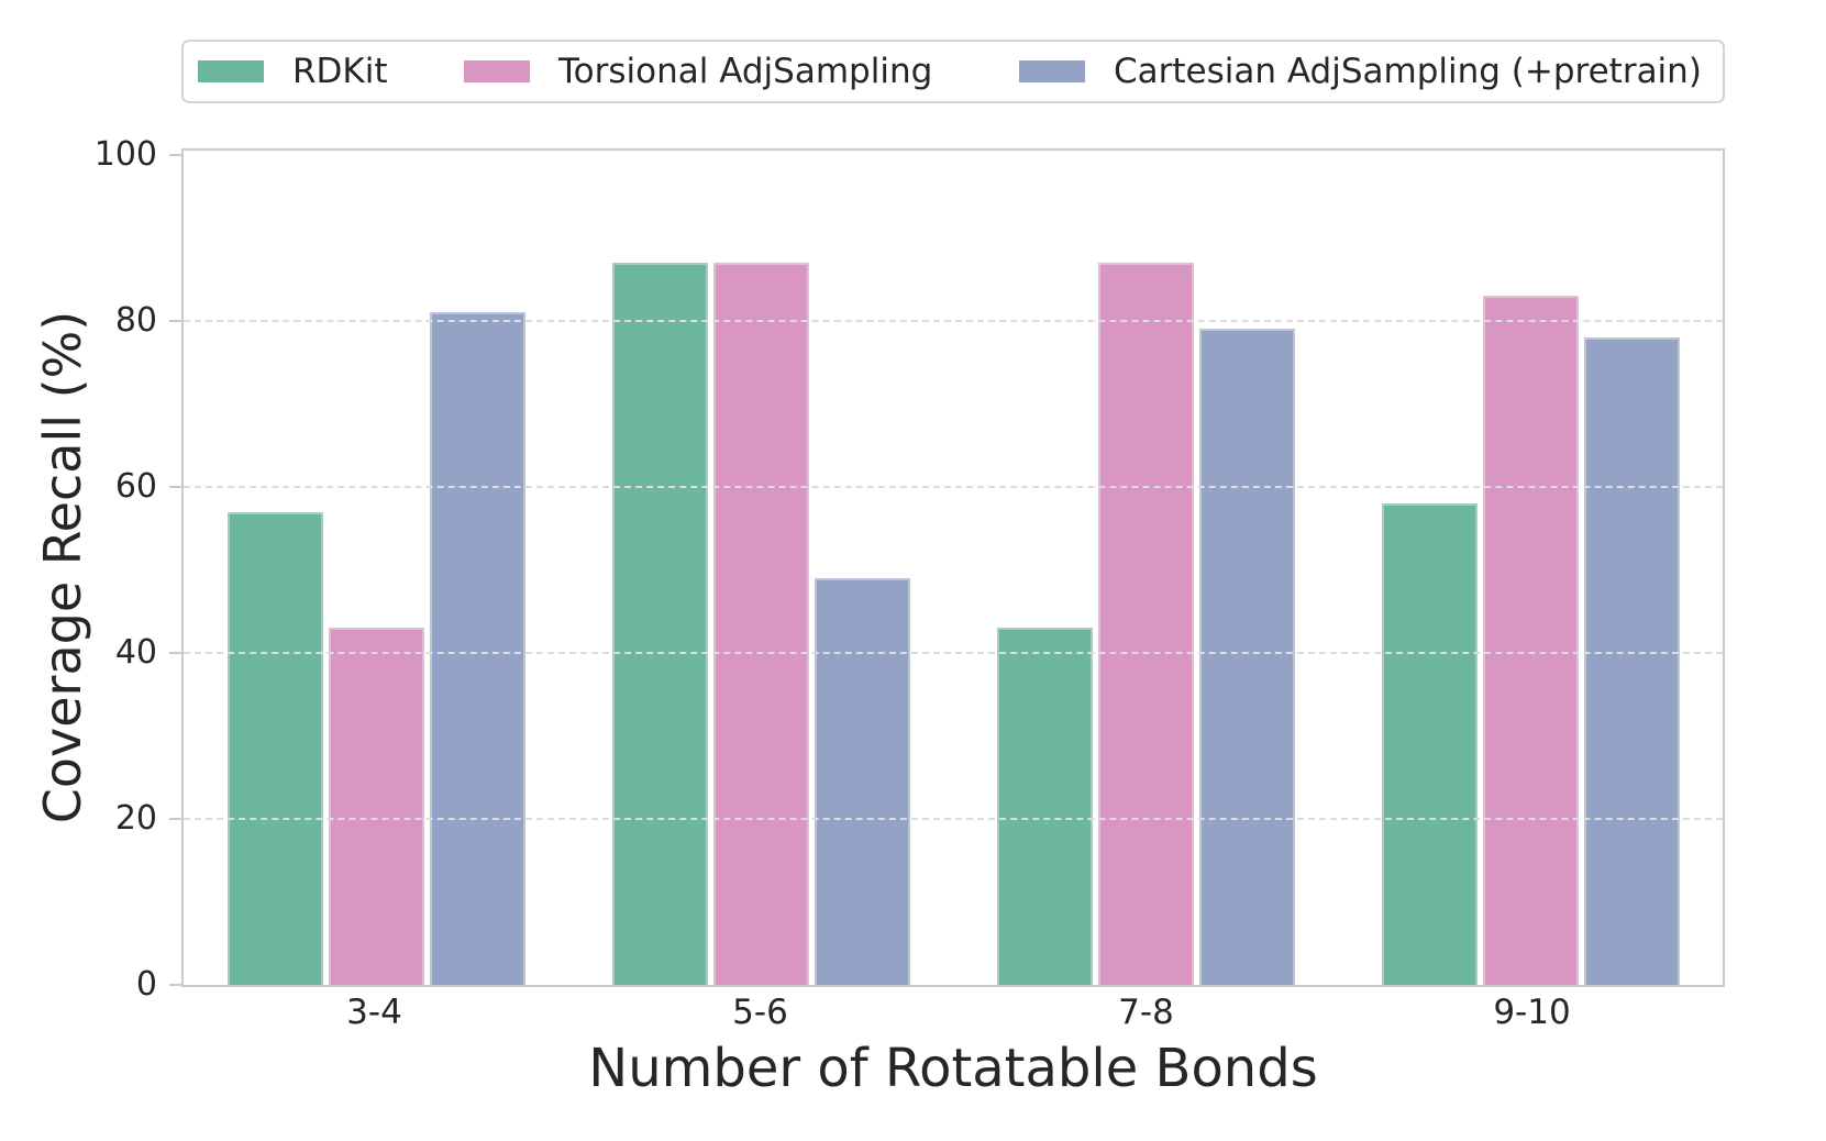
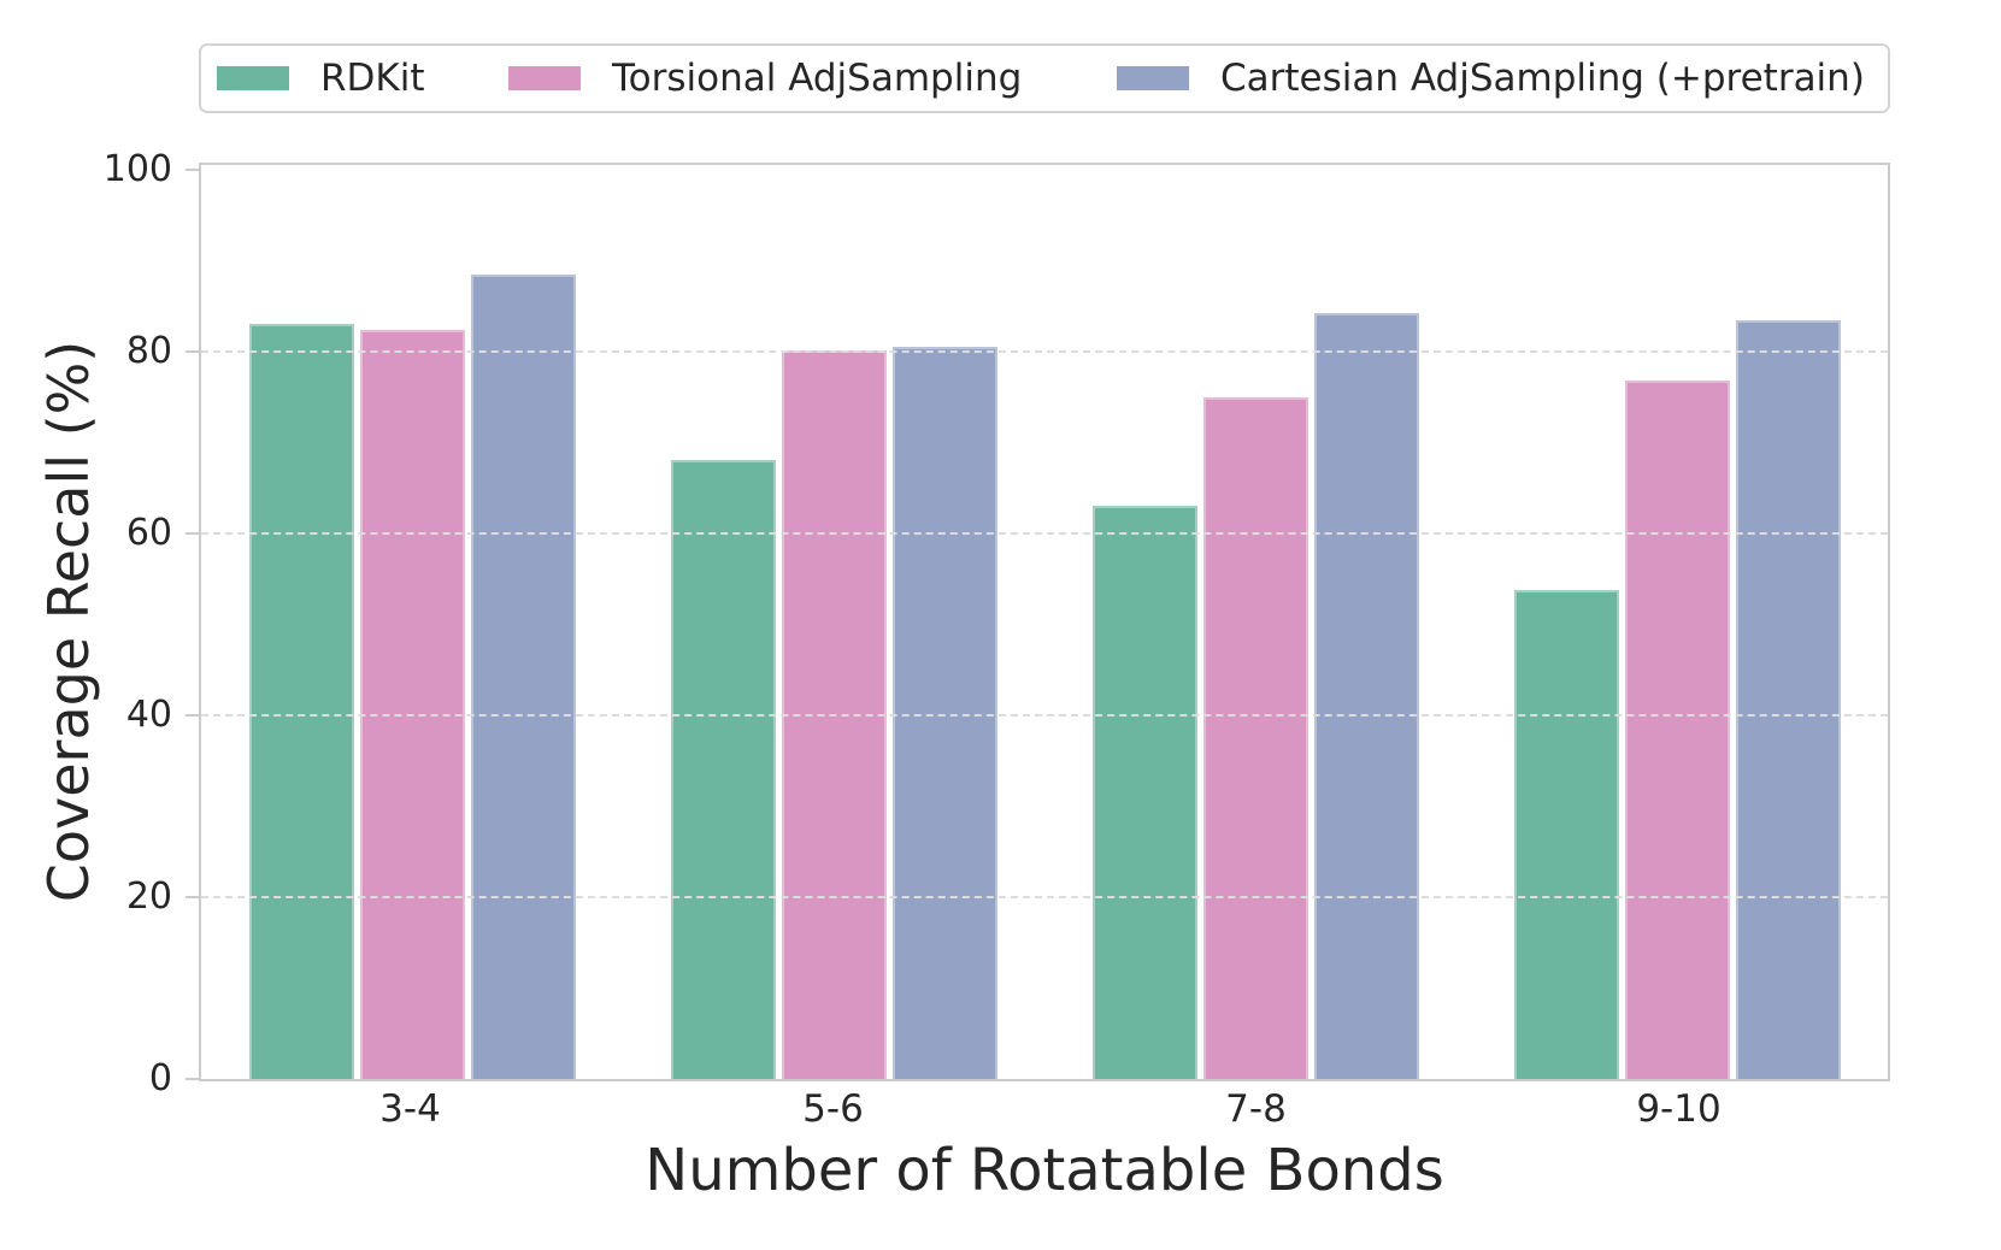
RDKit/3-4: 57 -> 83
Torsional AdjSampling/3-4: 43 -> 82
Cartesian AdjSampling (+pretrain)/3-4: 81 -> 88
RDKit/5-6: 87 -> 68
Torsional AdjSampling/5-6: 87 -> 80
Cartesian AdjSampling (+pretrain)/5-6: 49 -> 80
RDKit/7-8: 43 -> 63
Torsional AdjSampling/7-8: 87 -> 75
Cartesian AdjSampling (+pretrain)/7-8: 79 -> 84
RDKit/9-10: 58 -> 54
Torsional AdjSampling/9-10: 83 -> 77
Cartesian AdjSampling (+pretrain)/9-10: 78 -> 83
